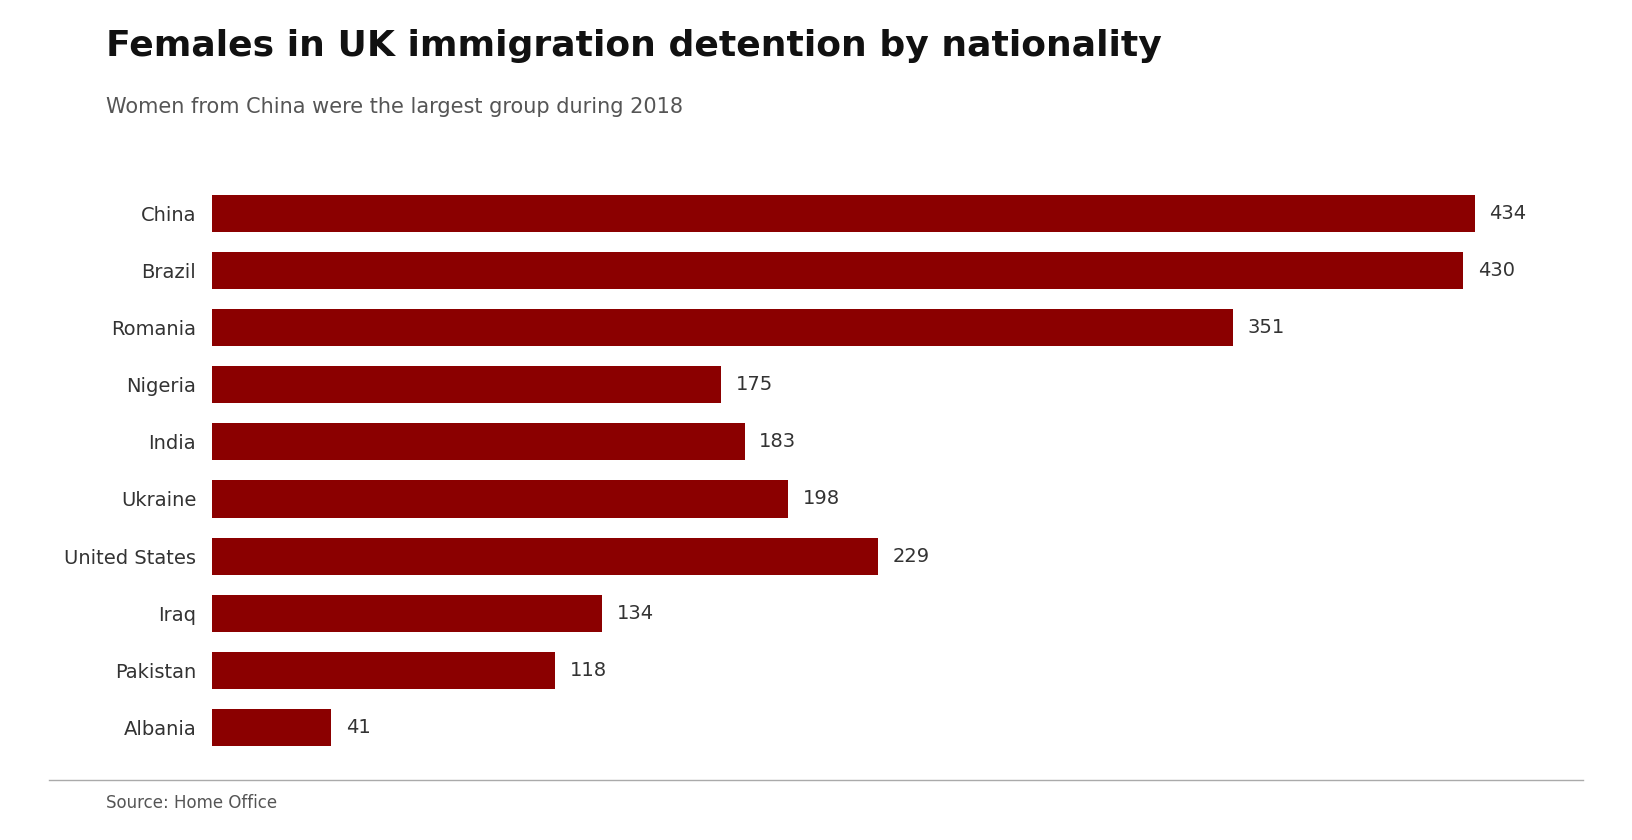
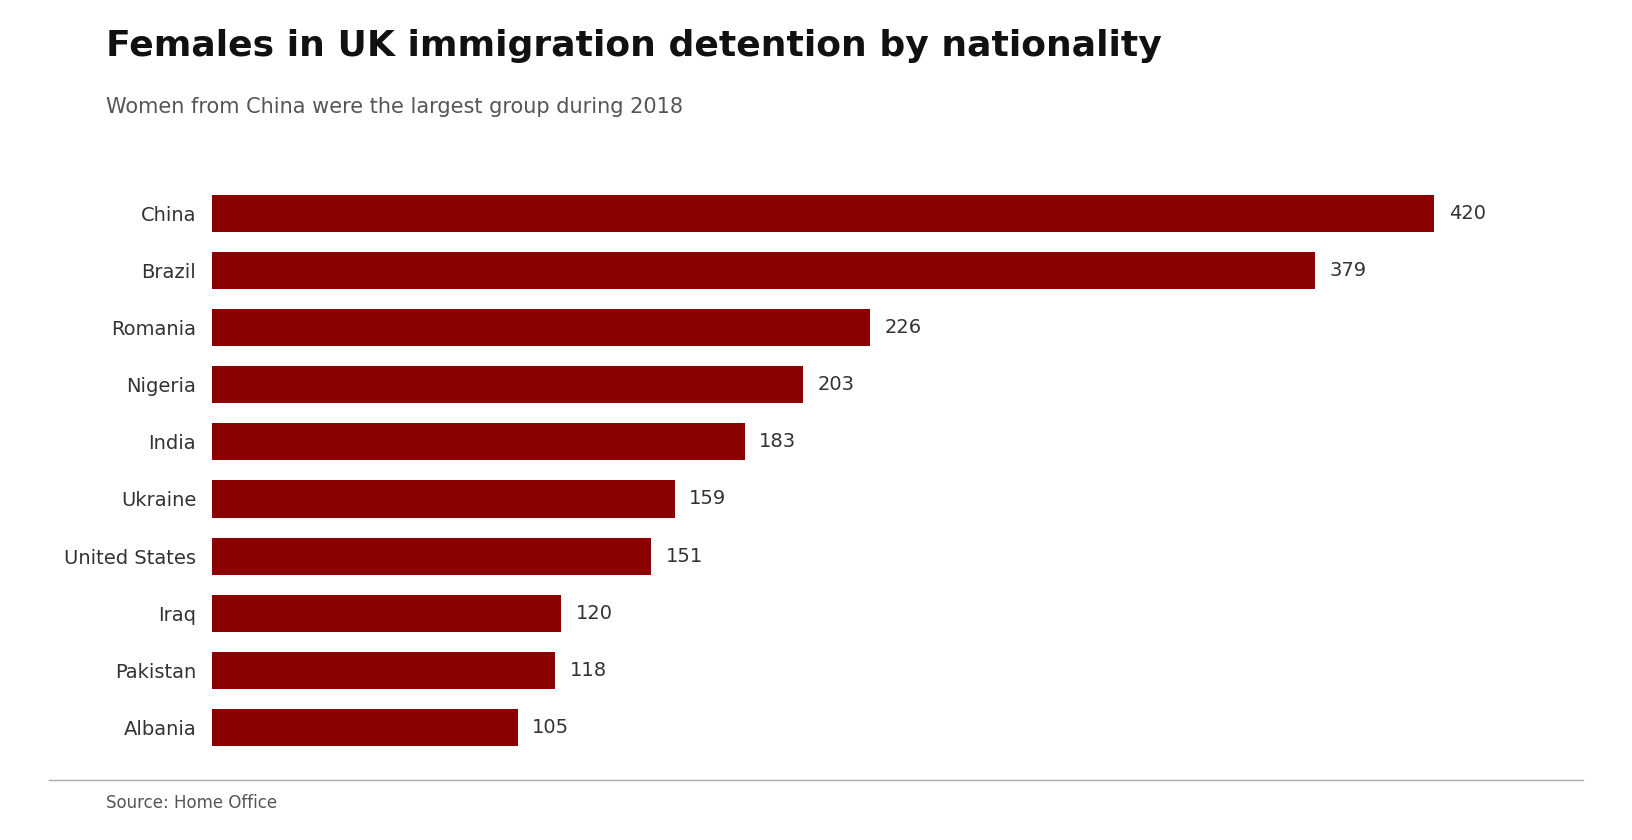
China: 434 -> 420
Brazil: 430 -> 379
Romania: 351 -> 226
Nigeria: 175 -> 203
Ukraine: 198 -> 159
United States: 229 -> 151
Iraq: 134 -> 120
Albania: 41 -> 105
